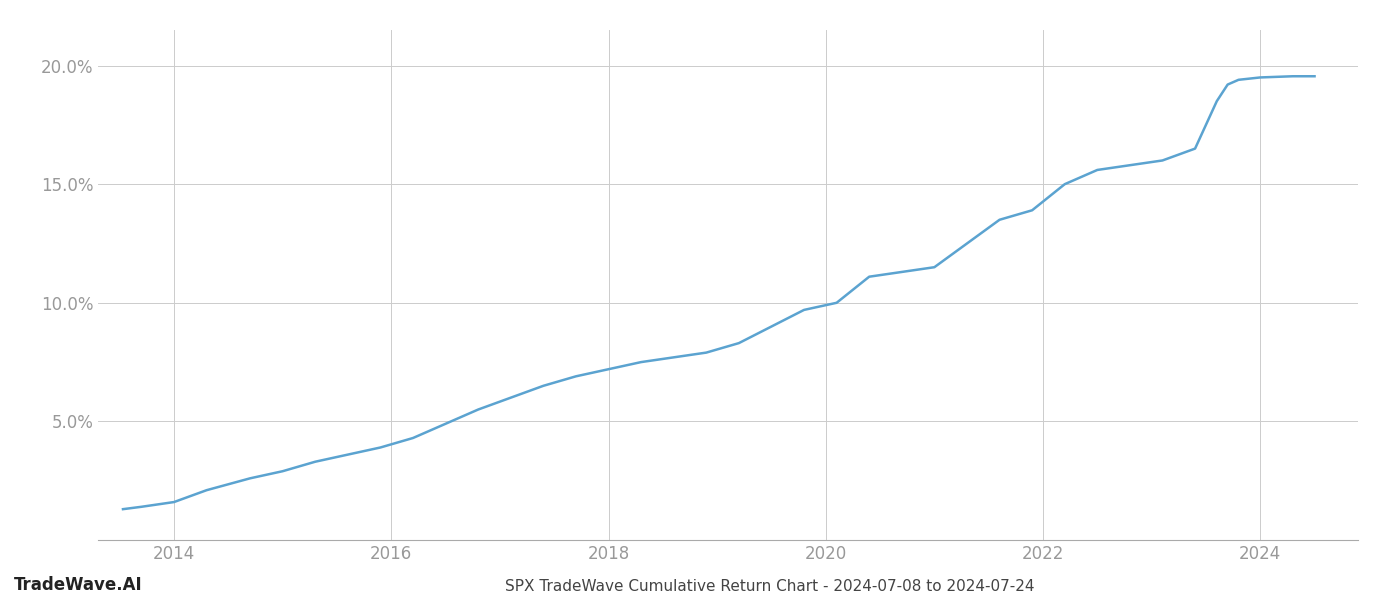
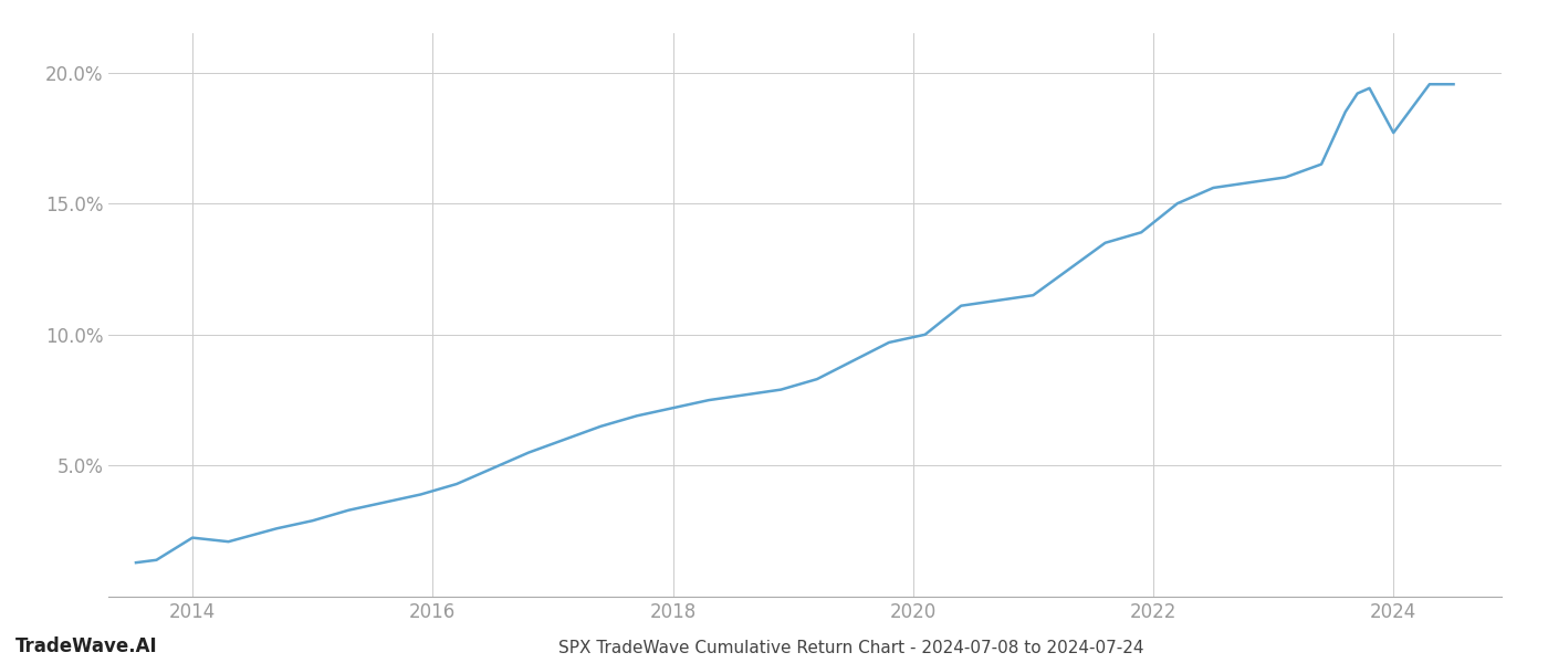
2014: 1.60% -> 2.25%
2024: 19.50% -> 17.70%
